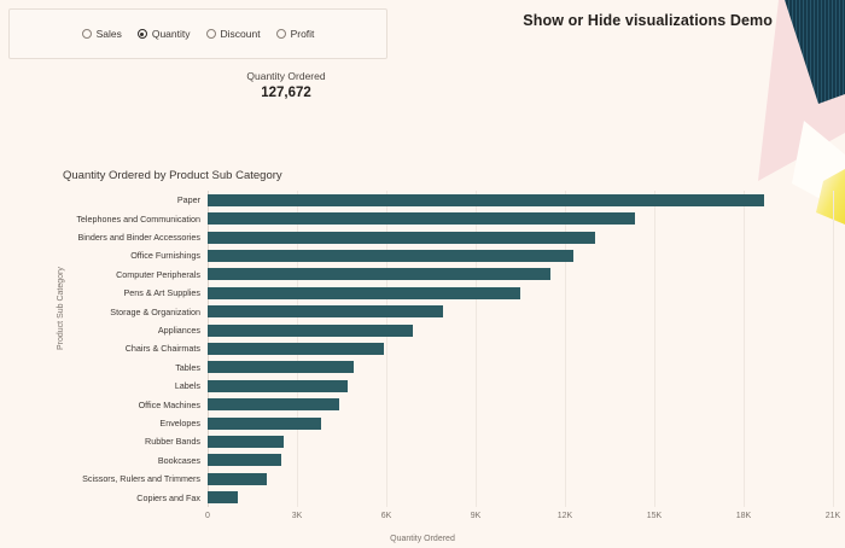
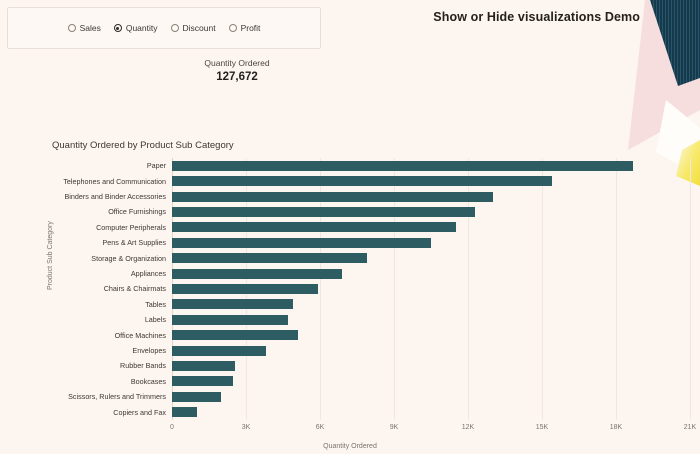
Telephones and Communication: 14.4K -> 15.4K
Office Machines: 4.4K -> 5.1K
